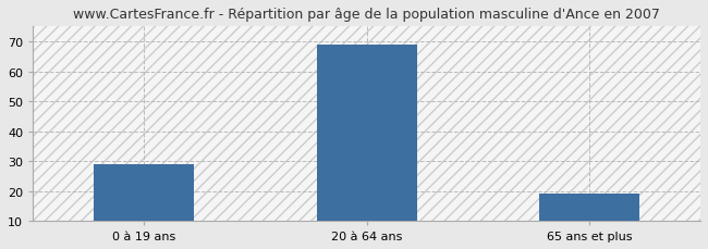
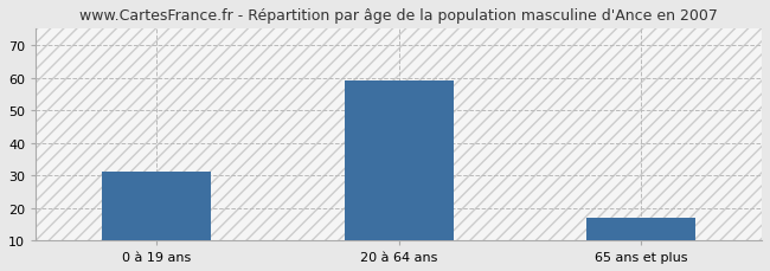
0 à 19 ans: 29 -> 31
20 à 64 ans: 69 -> 59
65 ans et plus: 19 -> 17
